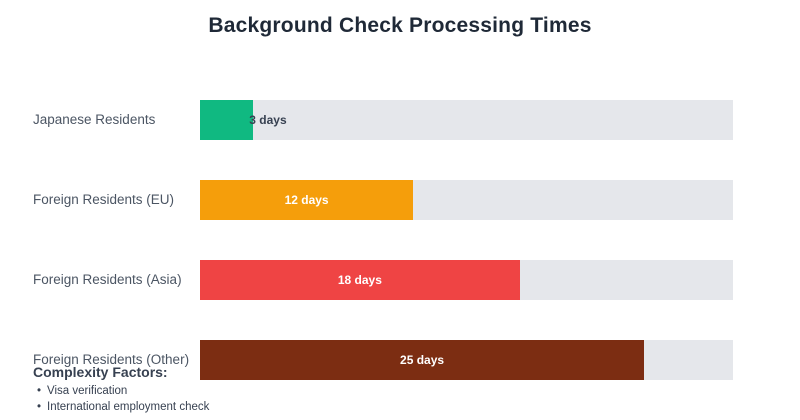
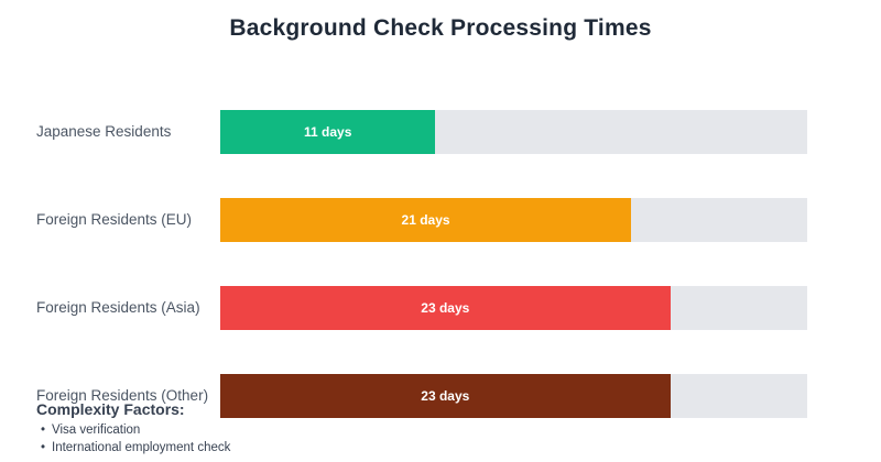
Japanese Residents: 3 -> 11
Foreign Residents (EU): 12 -> 21
Foreign Residents (Asia): 18 -> 23
Foreign Residents (Other): 25 -> 23
